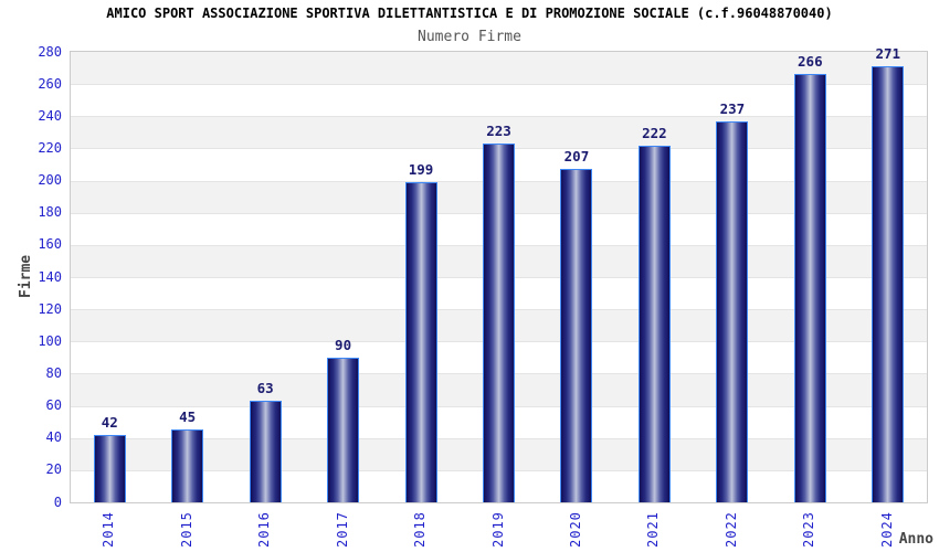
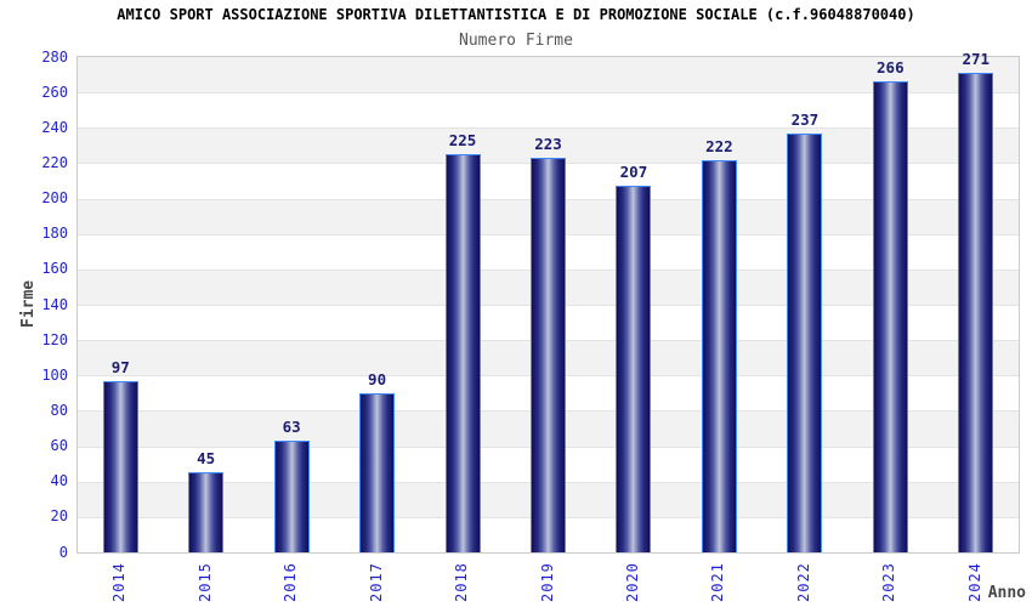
2014: 42 -> 97
2018: 199 -> 225
